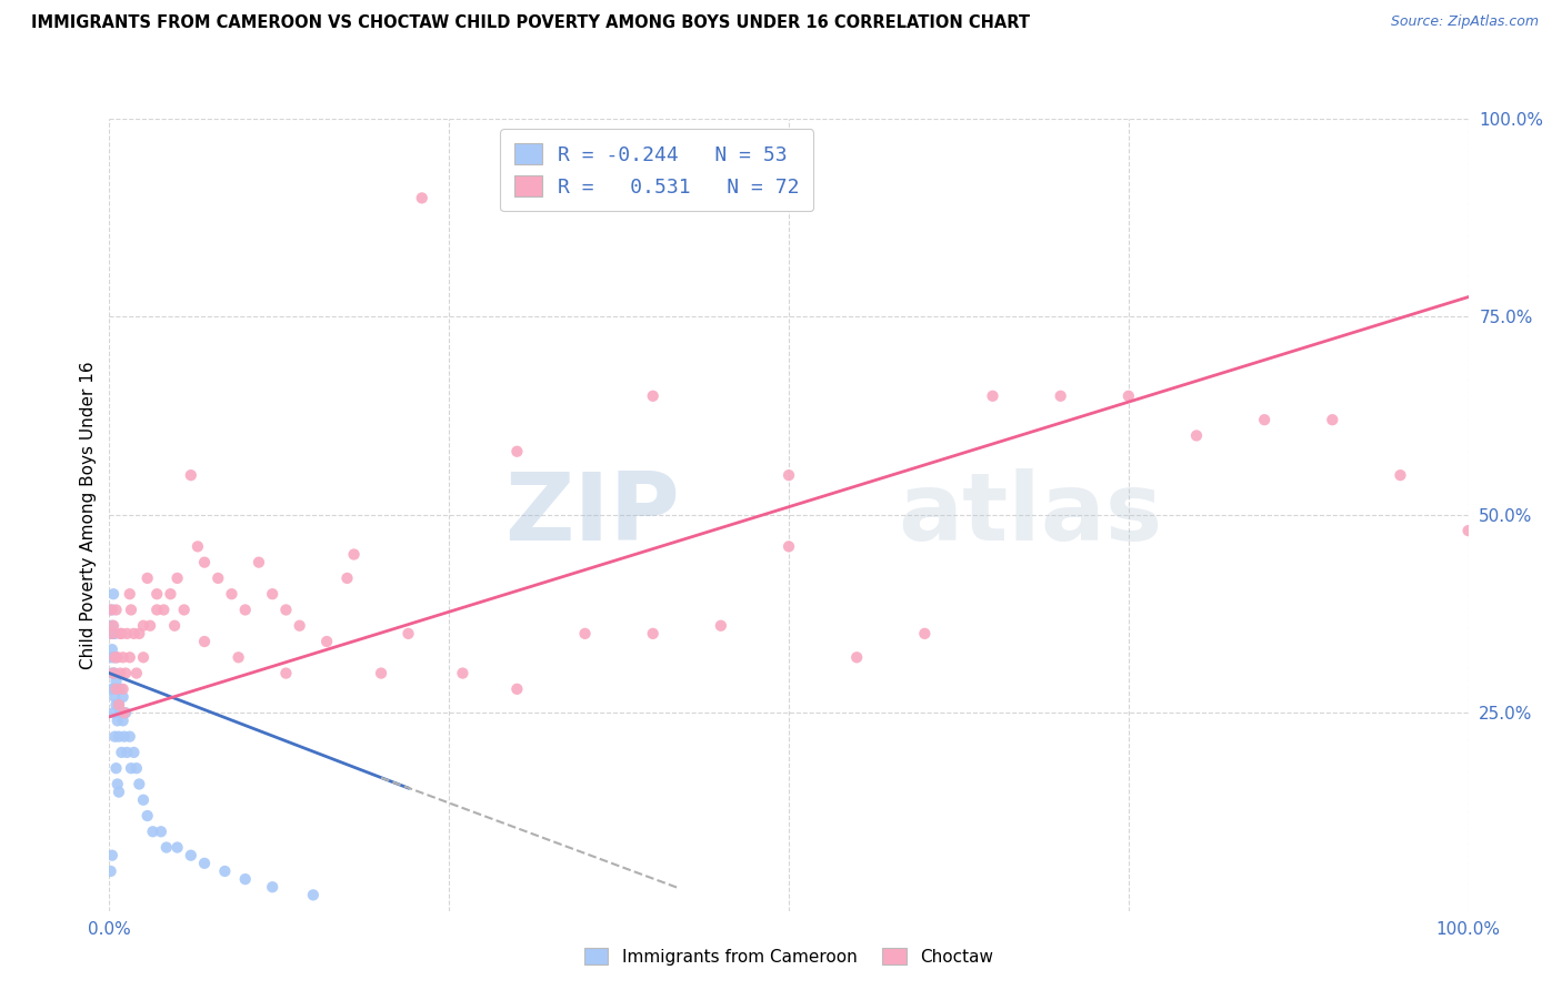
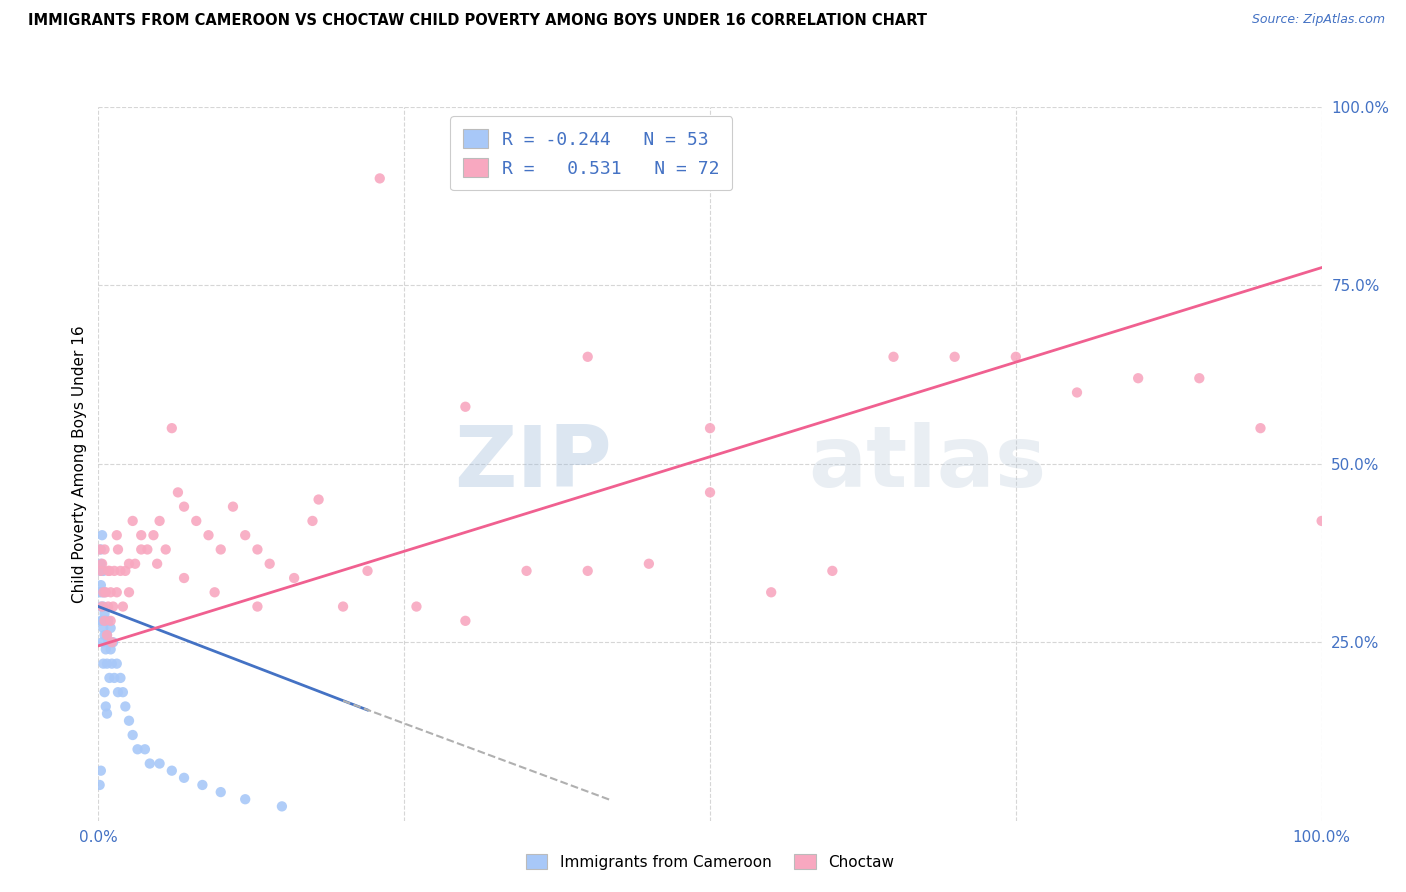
Choctaw/100.0%: 48% -> 42%
